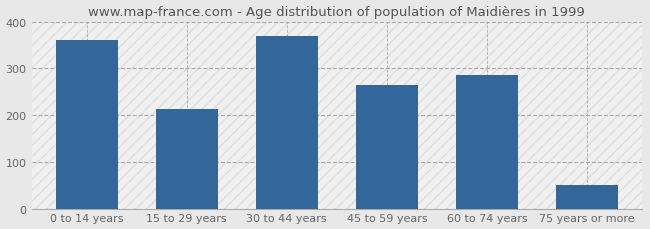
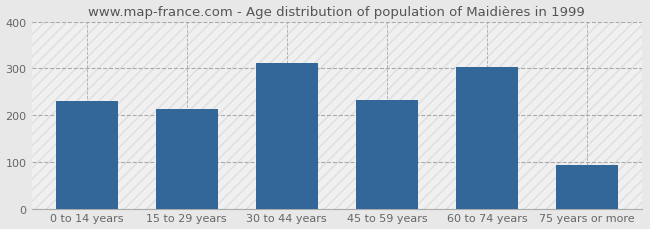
0 to 14 years: 360 -> 230
30 to 44 years: 370 -> 311
45 to 59 years: 265 -> 233
60 to 74 years: 285 -> 302
75 years or more: 50 -> 94
